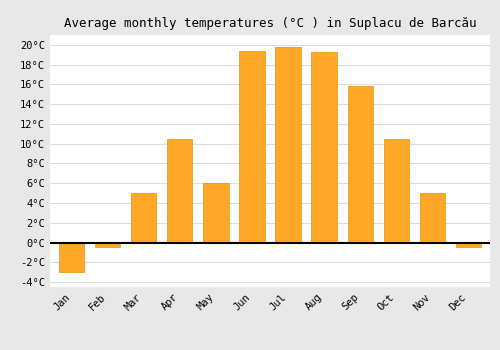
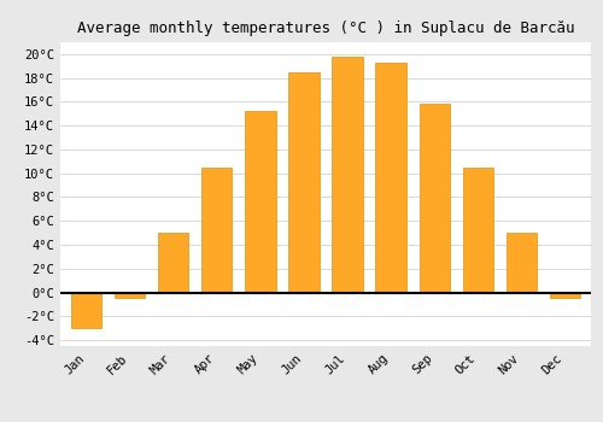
May: 6.0°C -> 15.2°C
Jun: 19.4°C -> 18.5°C
